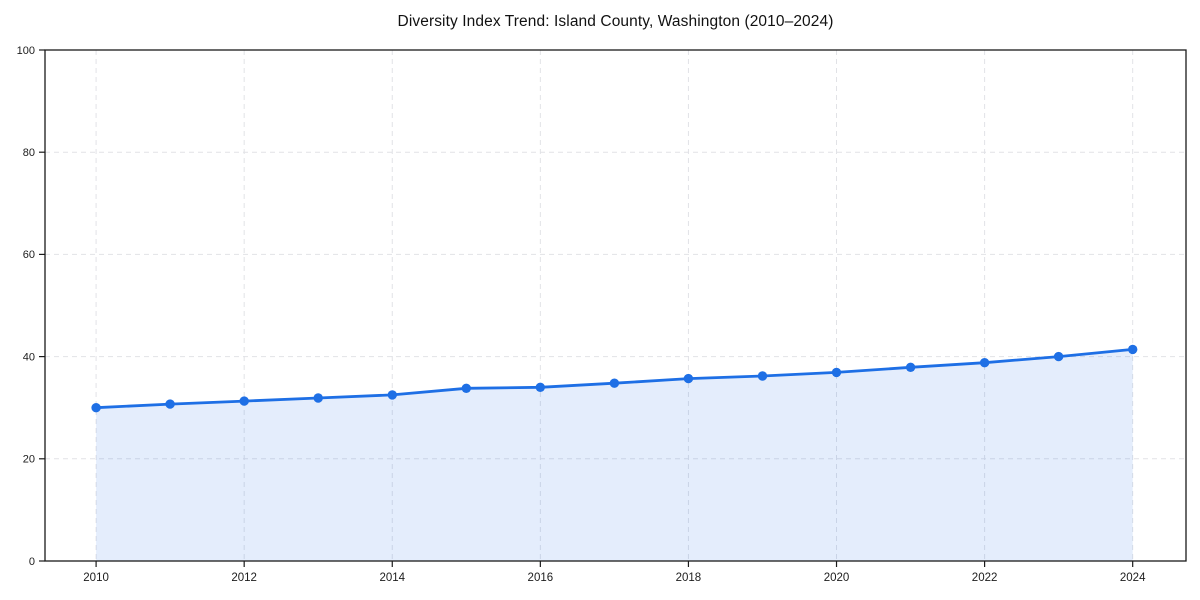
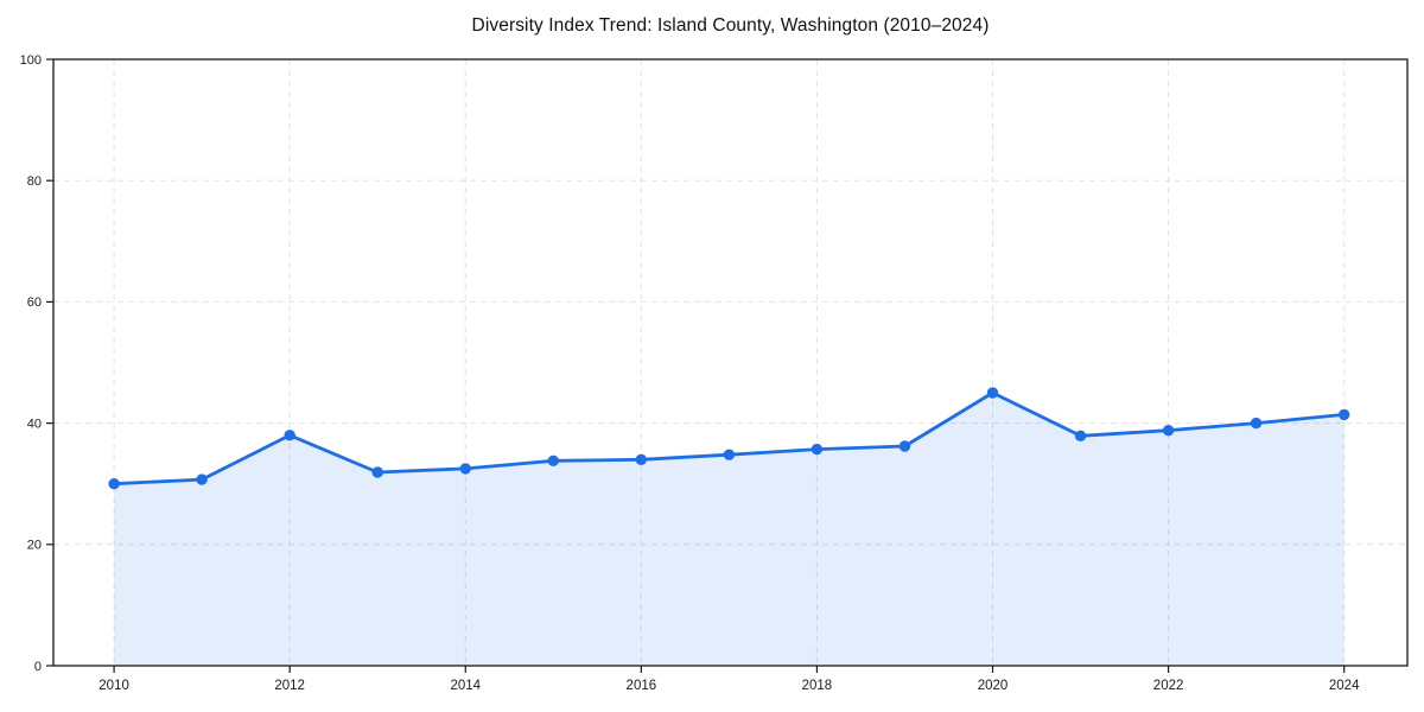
2012: 31 -> 38
2020: 37 -> 45
